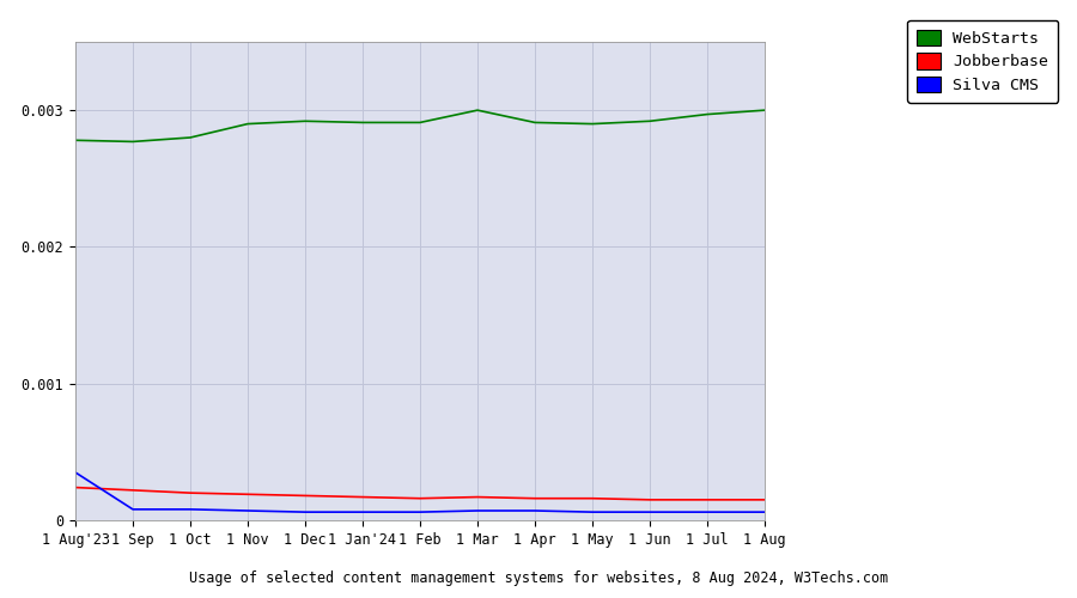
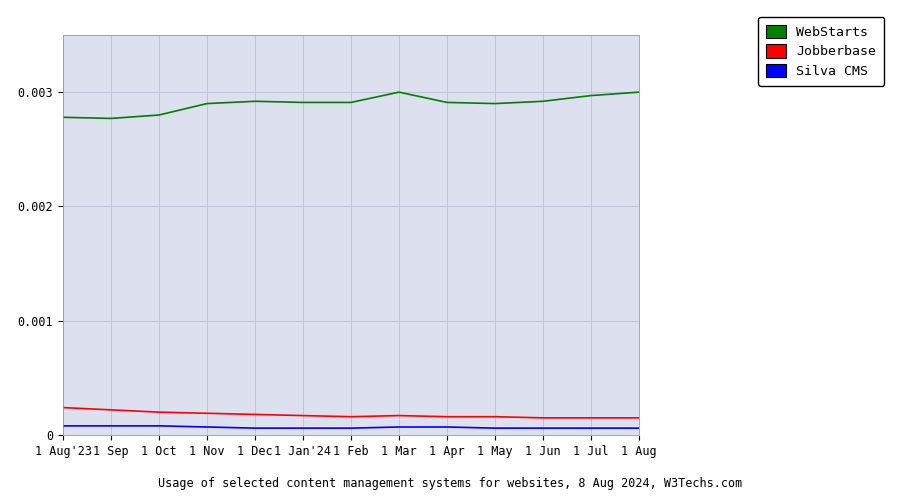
Silva CMS/1 Aug'23: 0.000350 -> 0.000080
